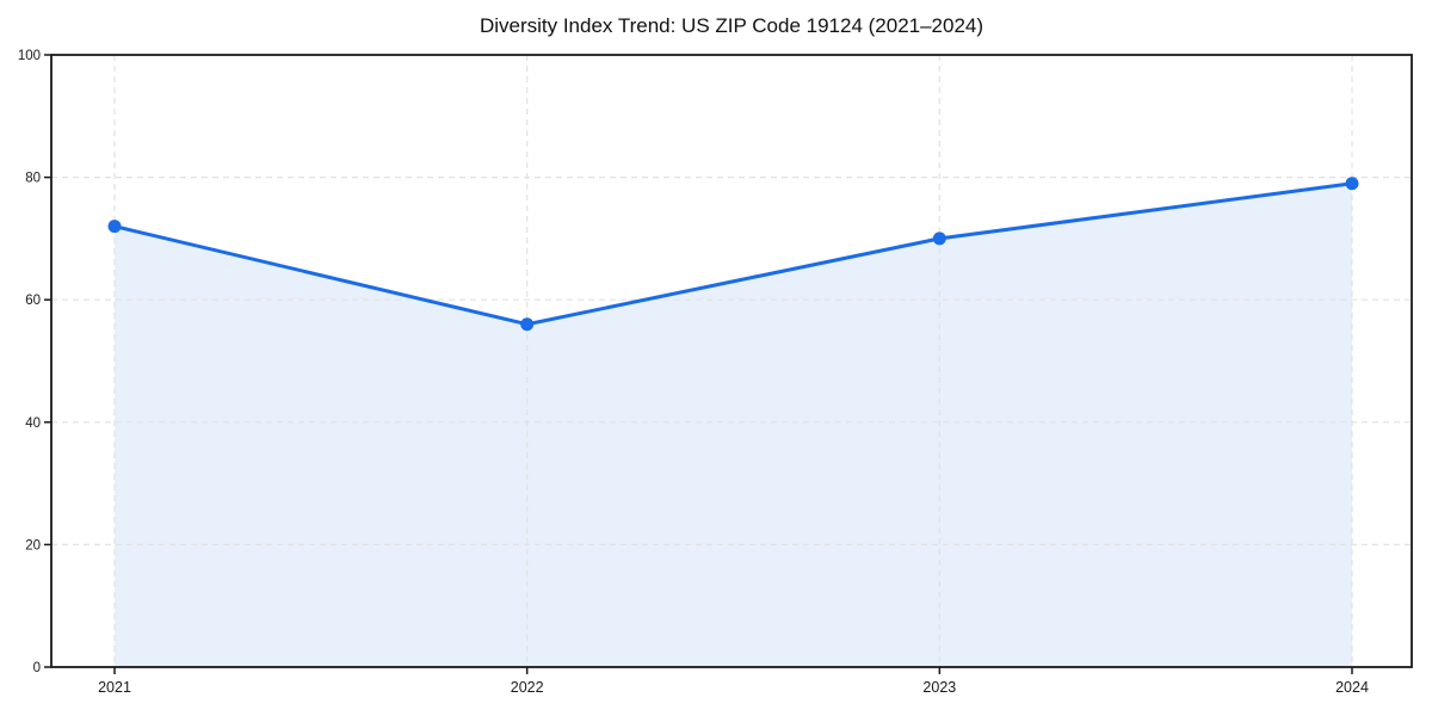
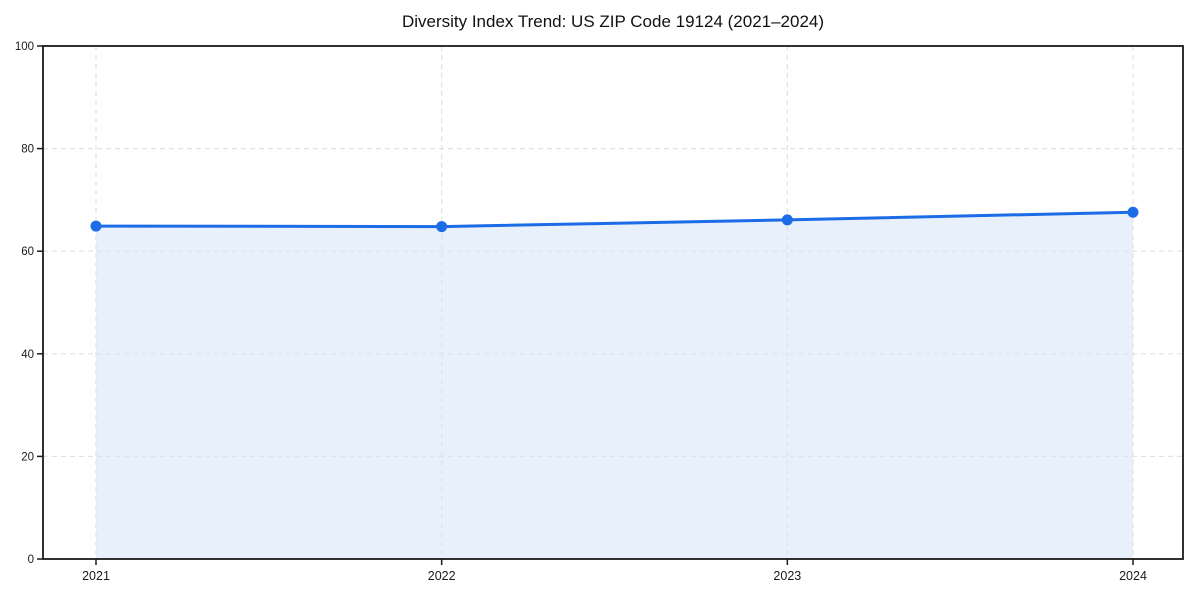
2021: 72 -> 65
2022: 56 -> 65
2023: 70 -> 66
2024: 79 -> 68
